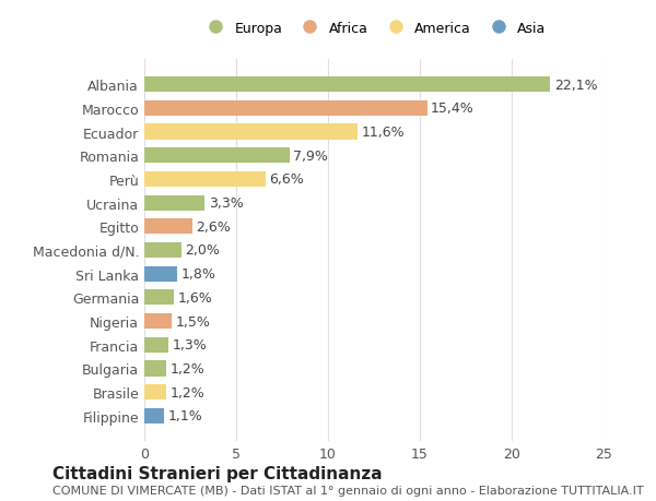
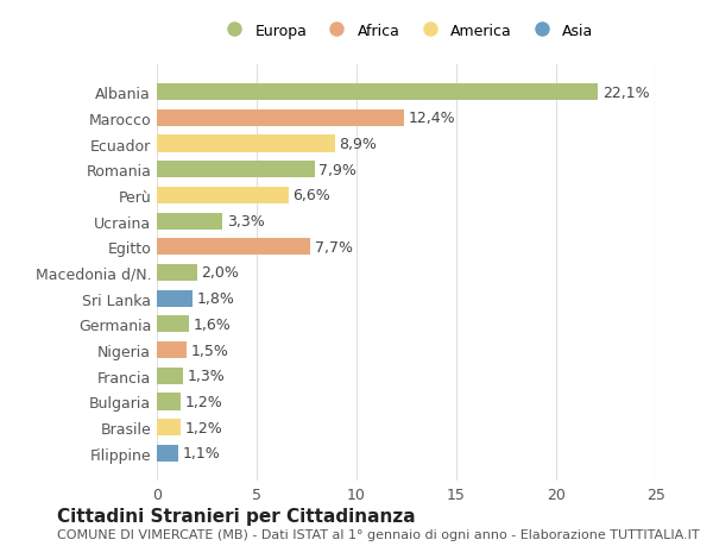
Marocco: 15,4% -> 12,4%
Ecuador: 11,6% -> 8,9%
Egitto: 2,6% -> 7,7%
